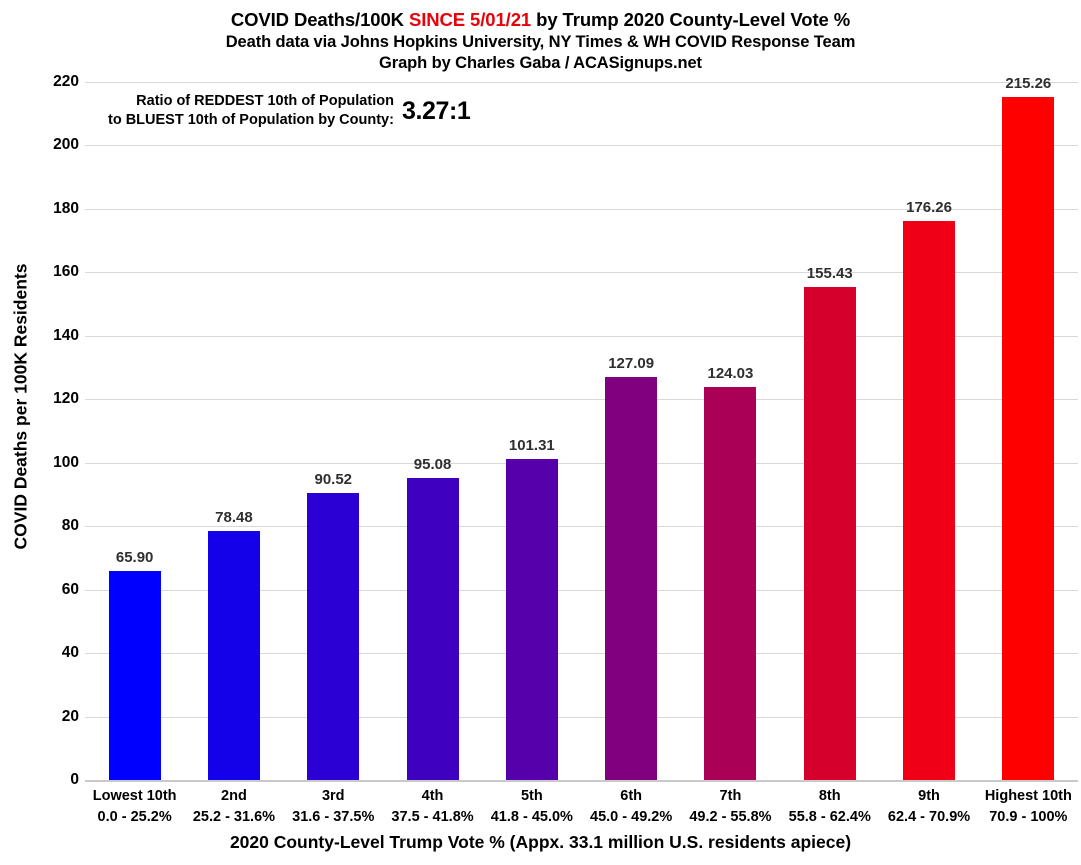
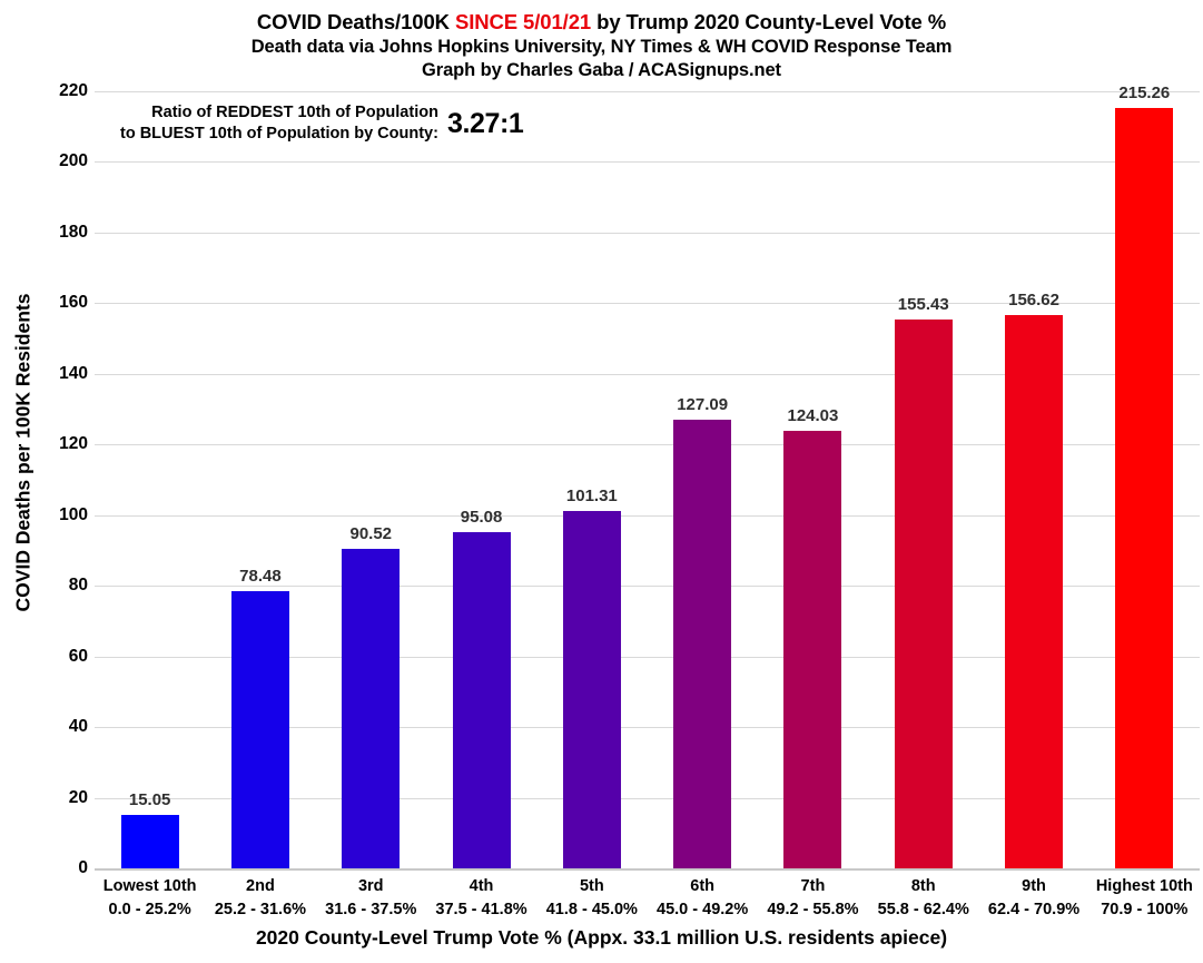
Lowest 10th: 65.90 -> 15.05
9th: 176.26 -> 156.62
